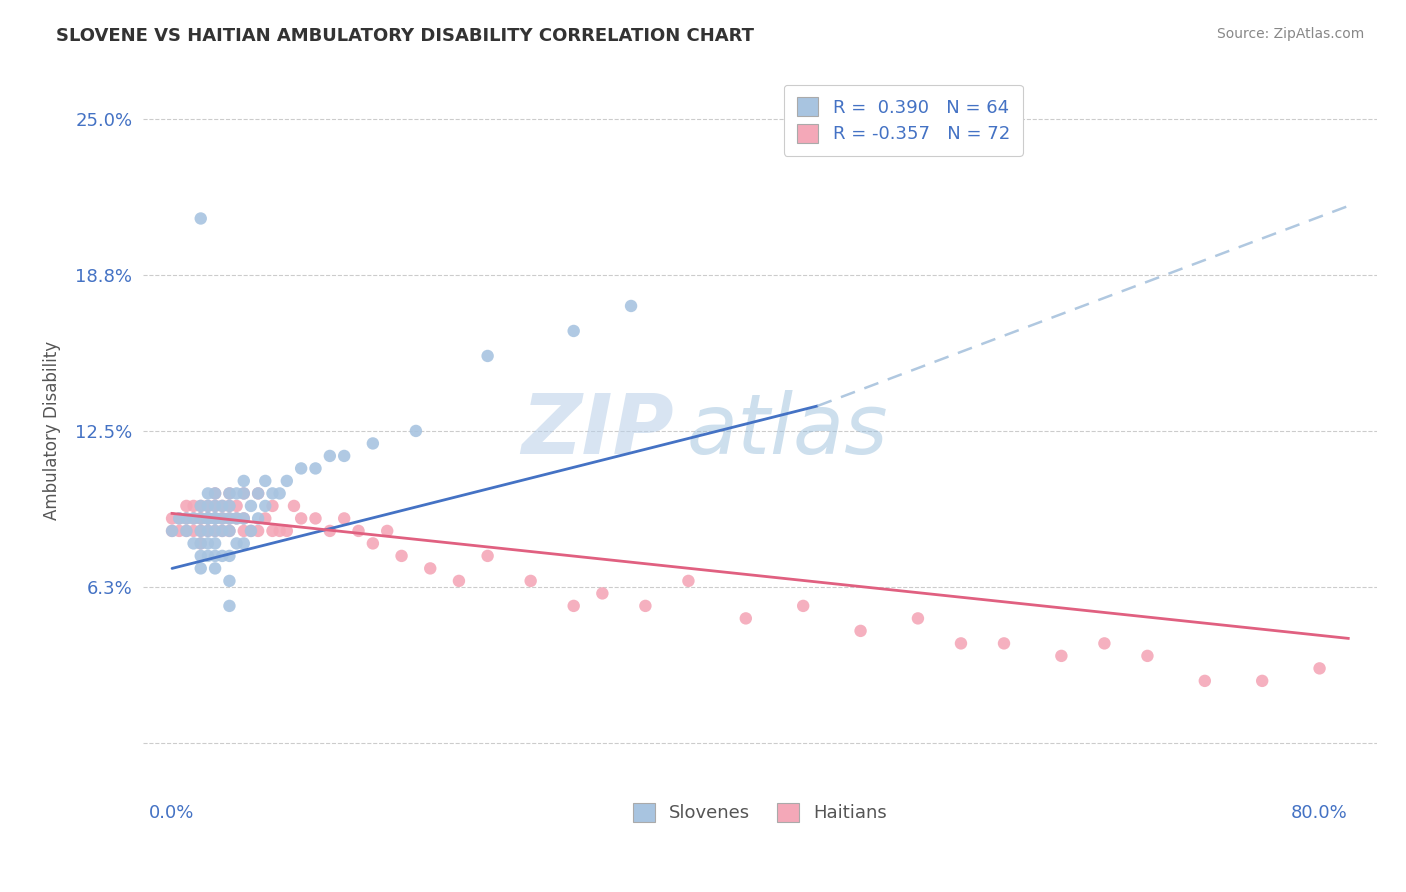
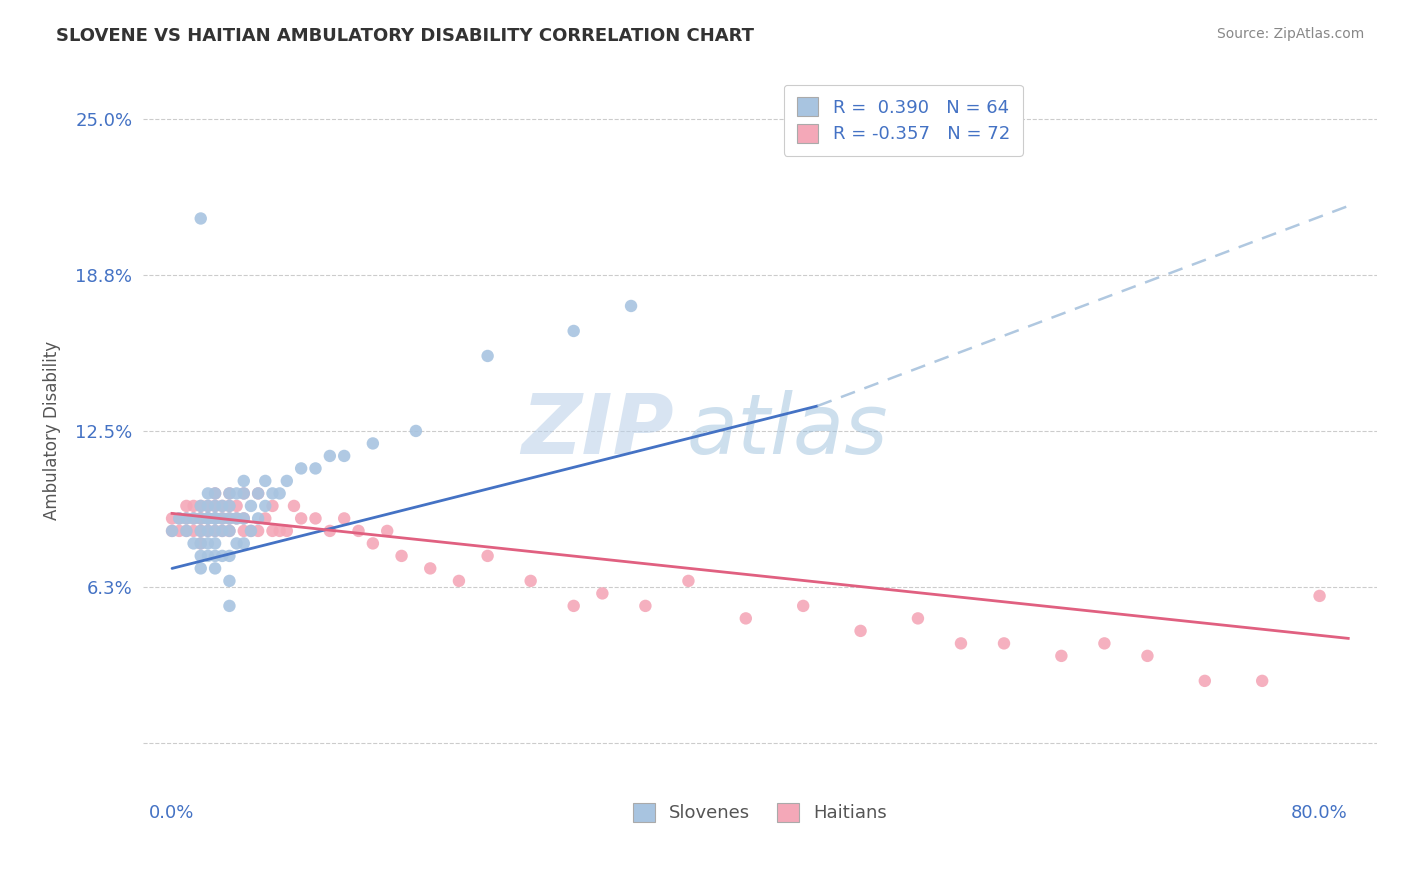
Haitians/80.0%: 3.0% -> 5.9%
